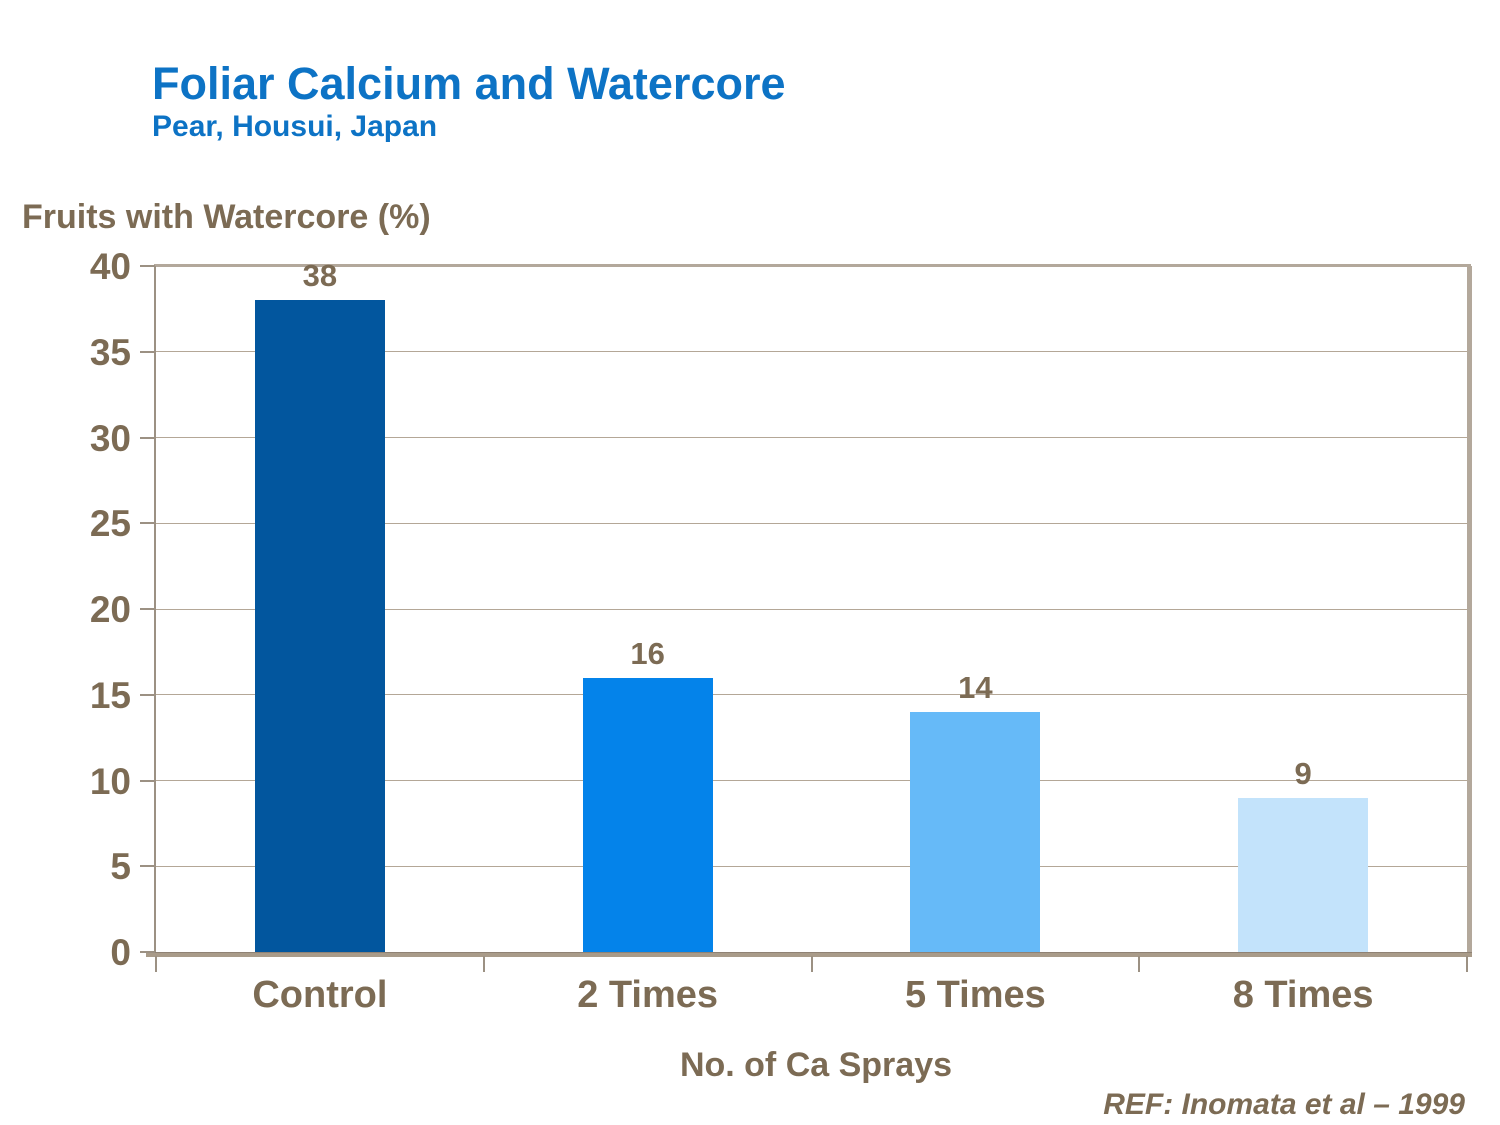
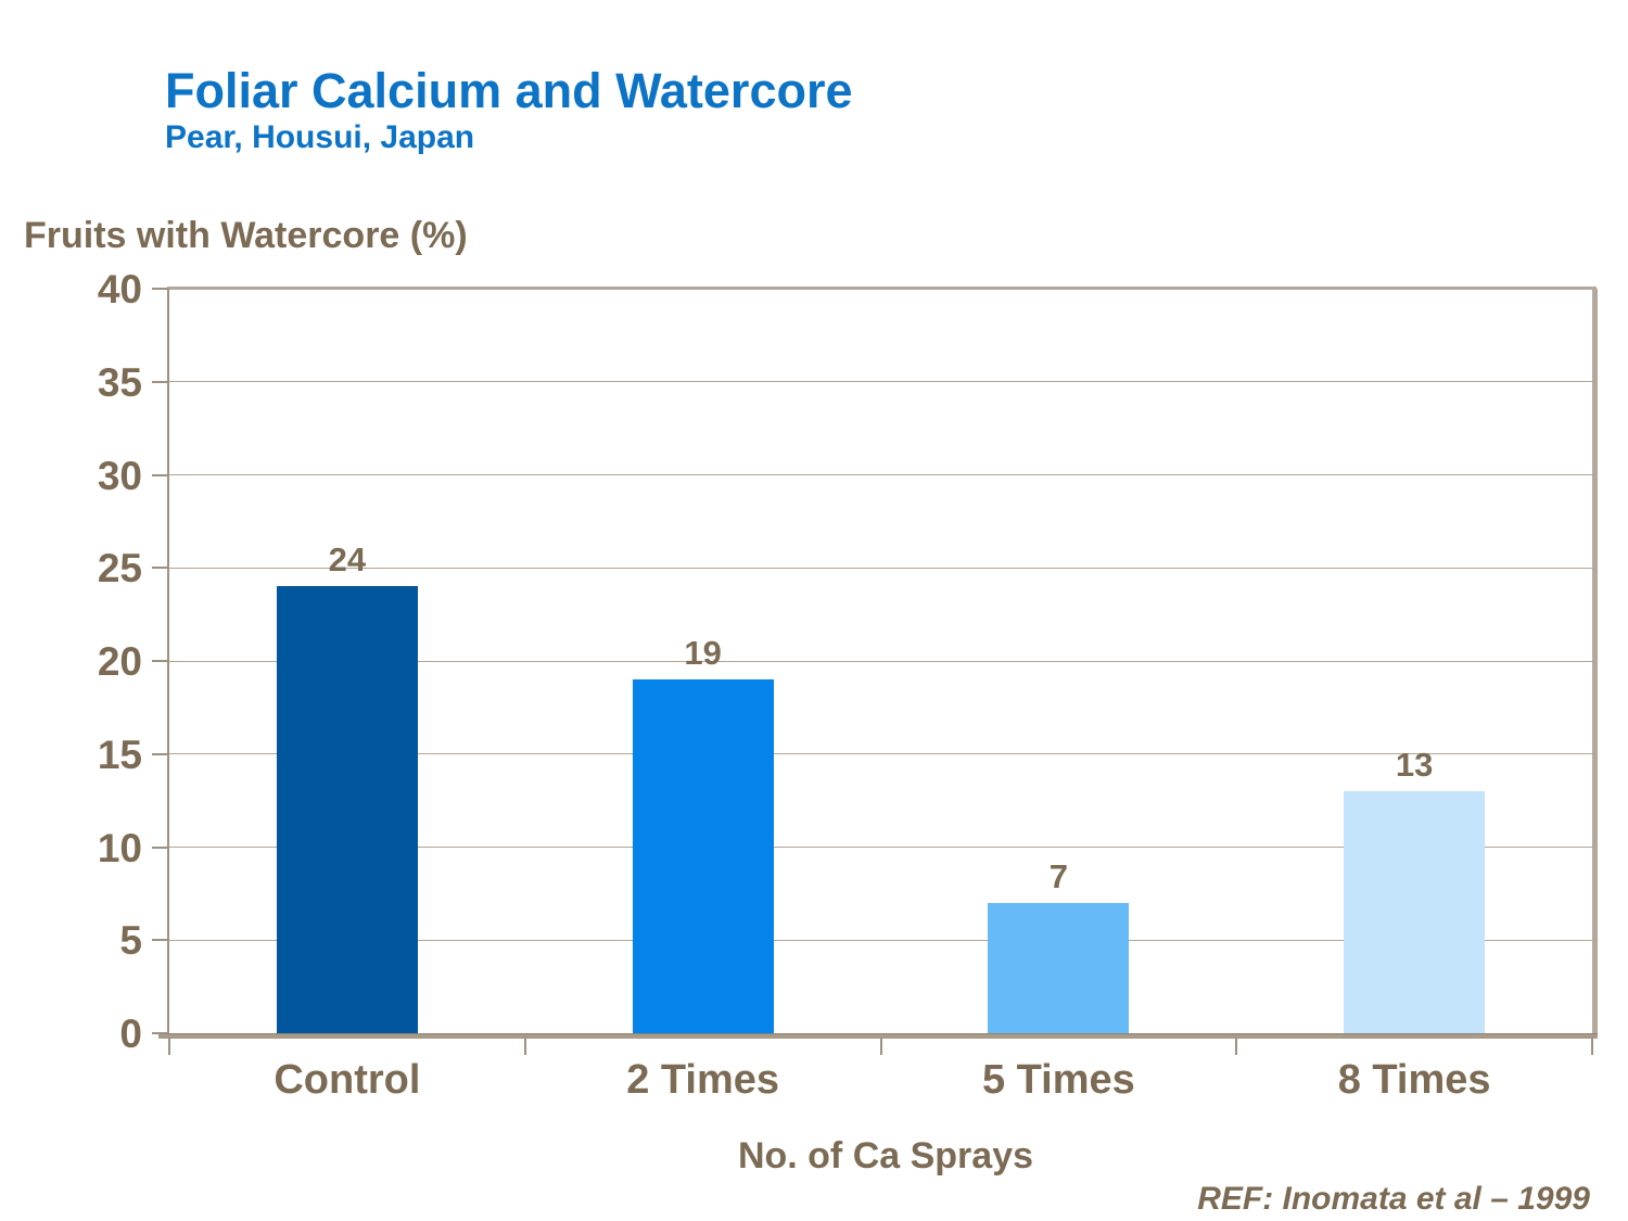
Control: 38 -> 24
2 Times: 16 -> 19
5 Times: 14 -> 7
8 Times: 9 -> 13
